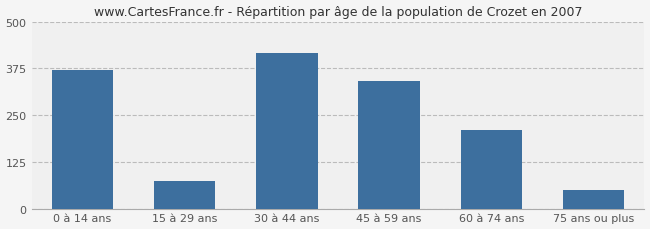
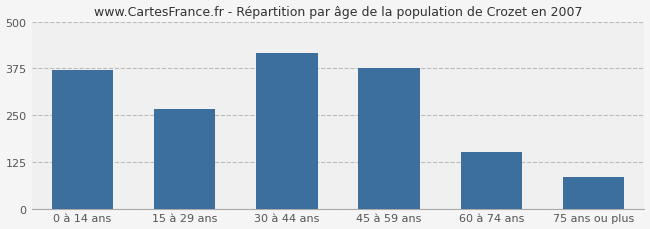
15 à 29 ans: 75 -> 265
45 à 59 ans: 340 -> 375
60 à 74 ans: 210 -> 150
75 ans ou plus: 50 -> 85
